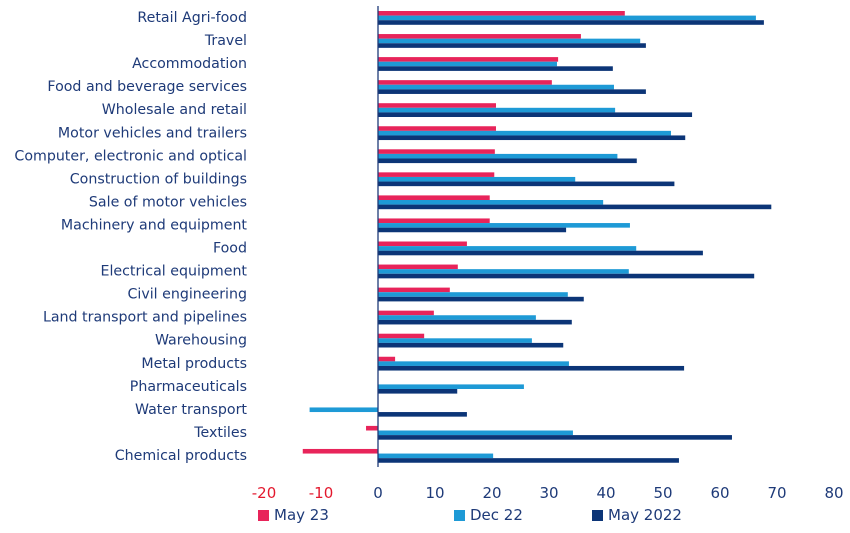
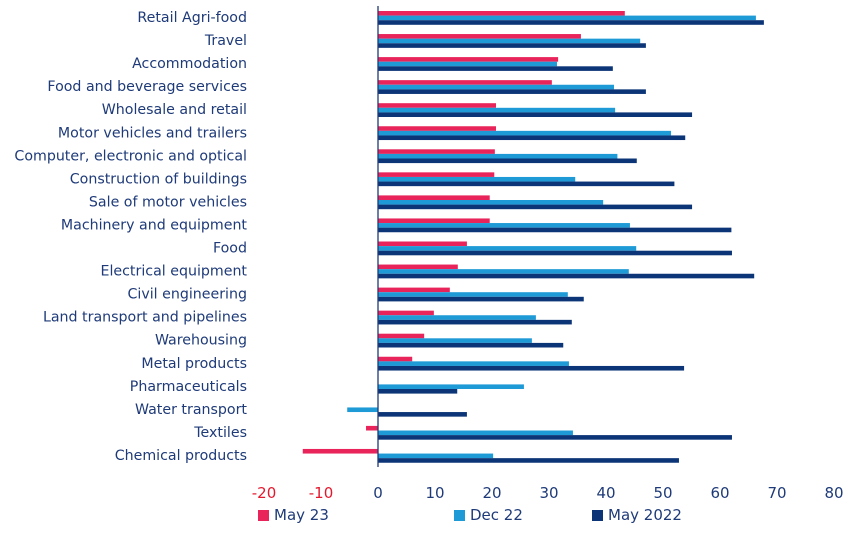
May 2022/Sale of motor vehicles: 69 -> 55
May 2022/Machinery and equipment: 33 -> 62
May 2022/Food: 57 -> 62
May 23/Metal products: 3 -> 6
Dec 22/Water transport: -12 -> -5
